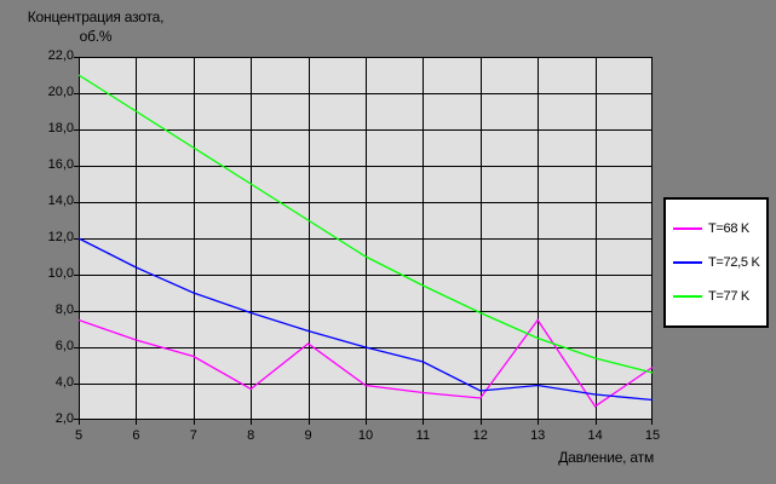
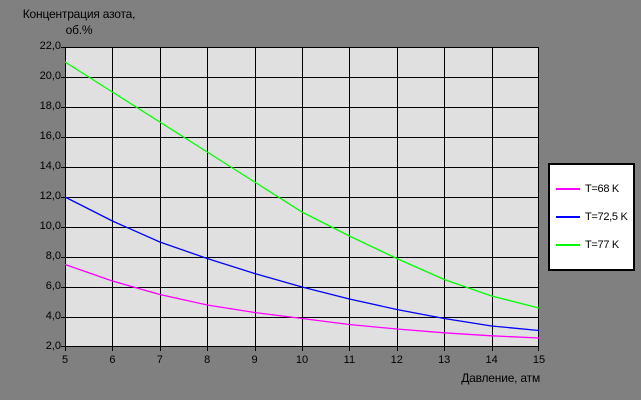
T=68 K/8: 3,7 -> 4,8
T=68 K/9: 6,2 -> 4,3
T=72,5 K/12: 3,6 -> 4,5
T=68 K/13: 7,5 -> 3,0
T=68 K/15: 4,9 -> 2,6
